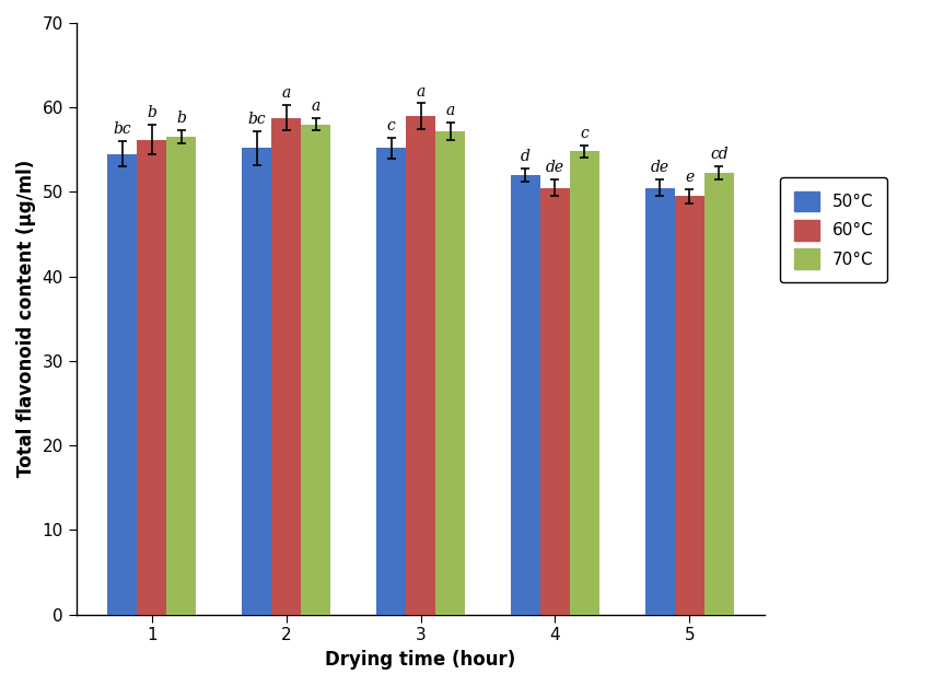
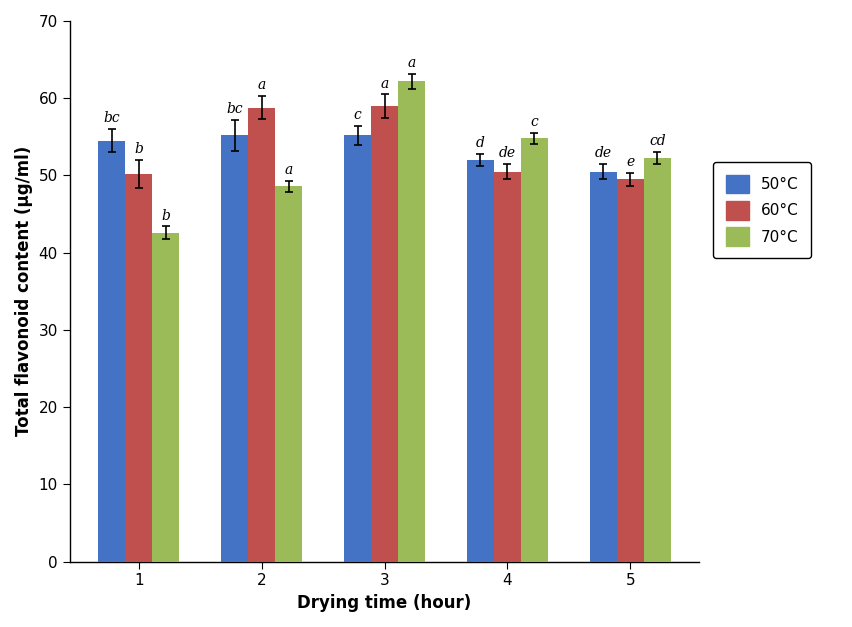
60°C/1: 56.2 -> 50.2
70°C/1: 56.5 -> 42.6
70°C/2: 58.0 -> 48.6
70°C/3: 57.2 -> 62.2
